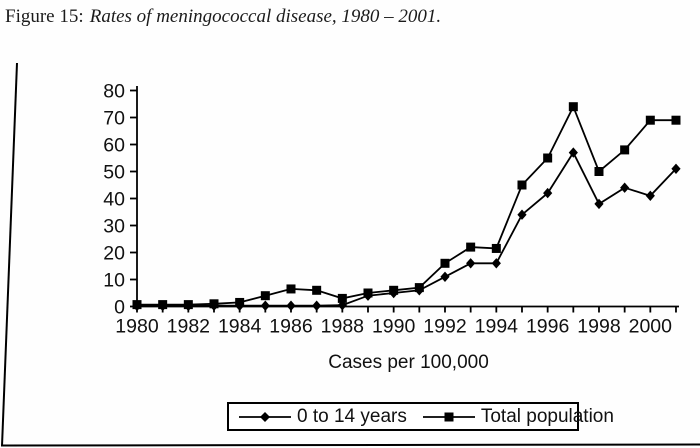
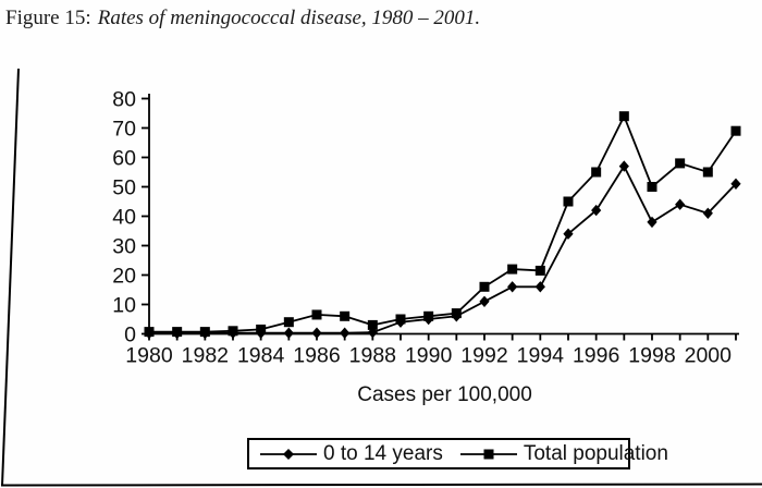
Total population/2000: 69 -> 55
